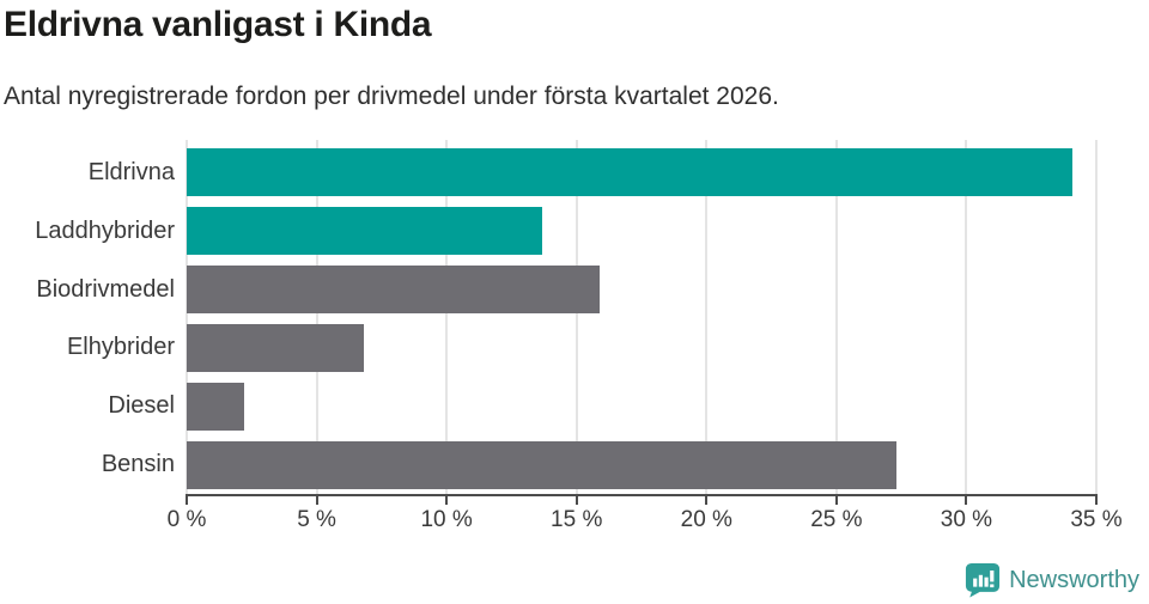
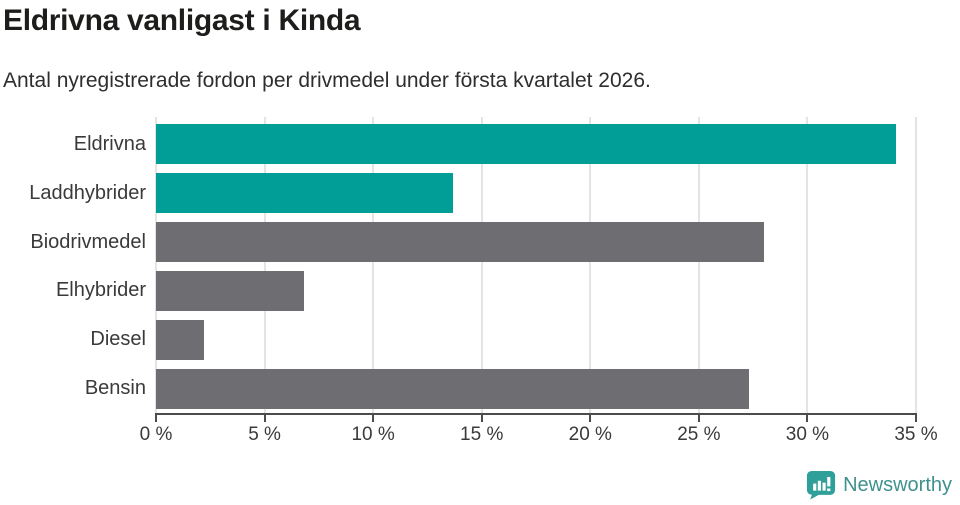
Biodrivmedel: 15.9% -> 28.0%
